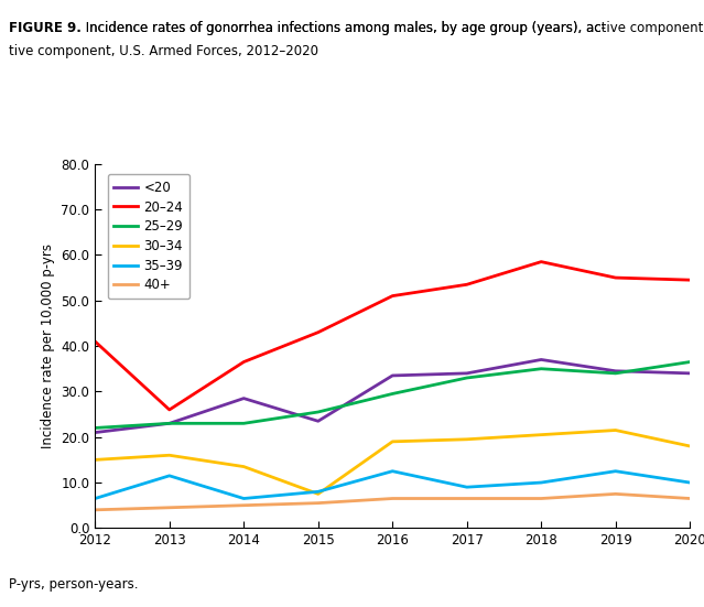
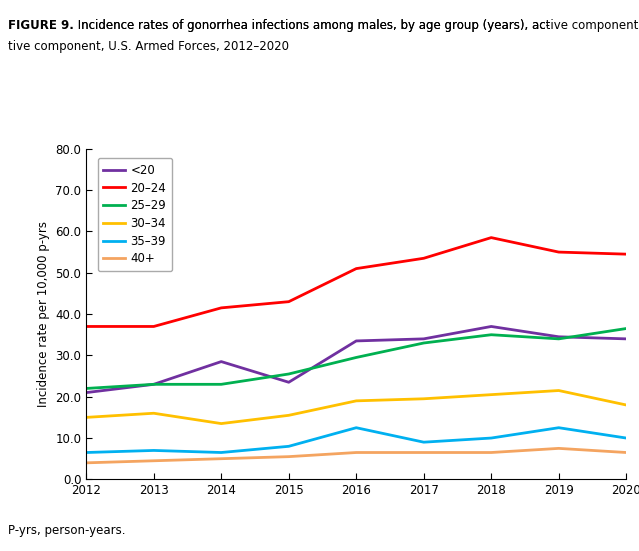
20–24/2012: 41.0 -> 37.0
20–24/2013: 26.0 -> 37.0
35–39/2013: 11.5 -> 7.0
20–24/2014: 36.5 -> 41.5
30–34/2015: 7.5 -> 15.5
